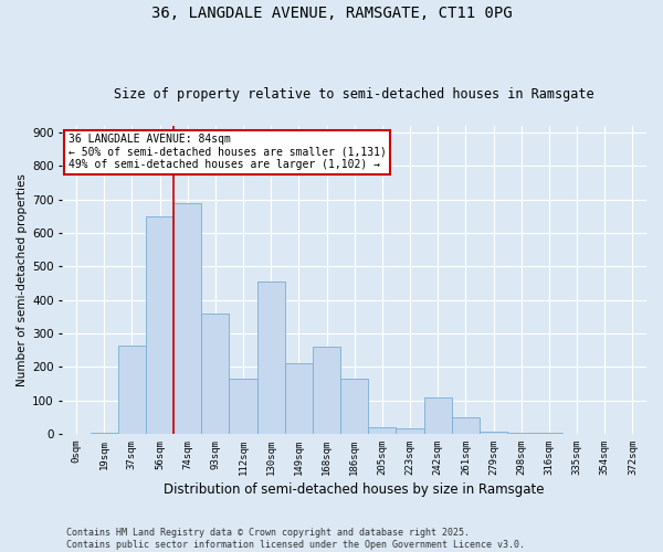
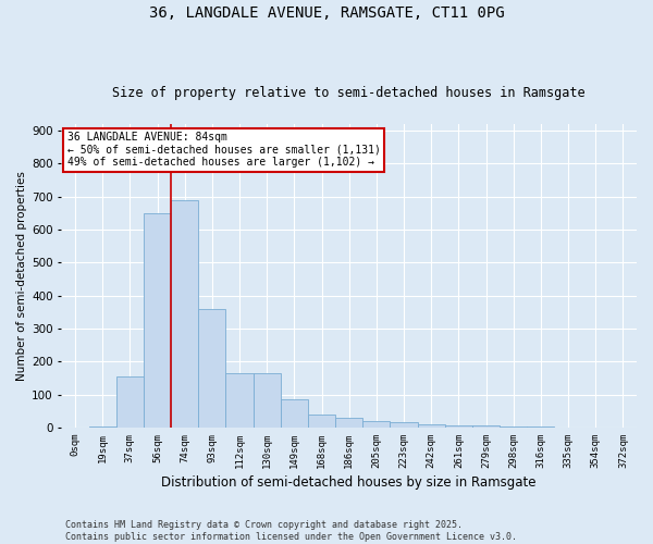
37sqm: 265 -> 155
130sqm: 455 -> 165
149sqm: 210 -> 85
168sqm: 260 -> 40
186sqm: 165 -> 30
242sqm: 110 -> 10
261sqm: 50 -> 8
